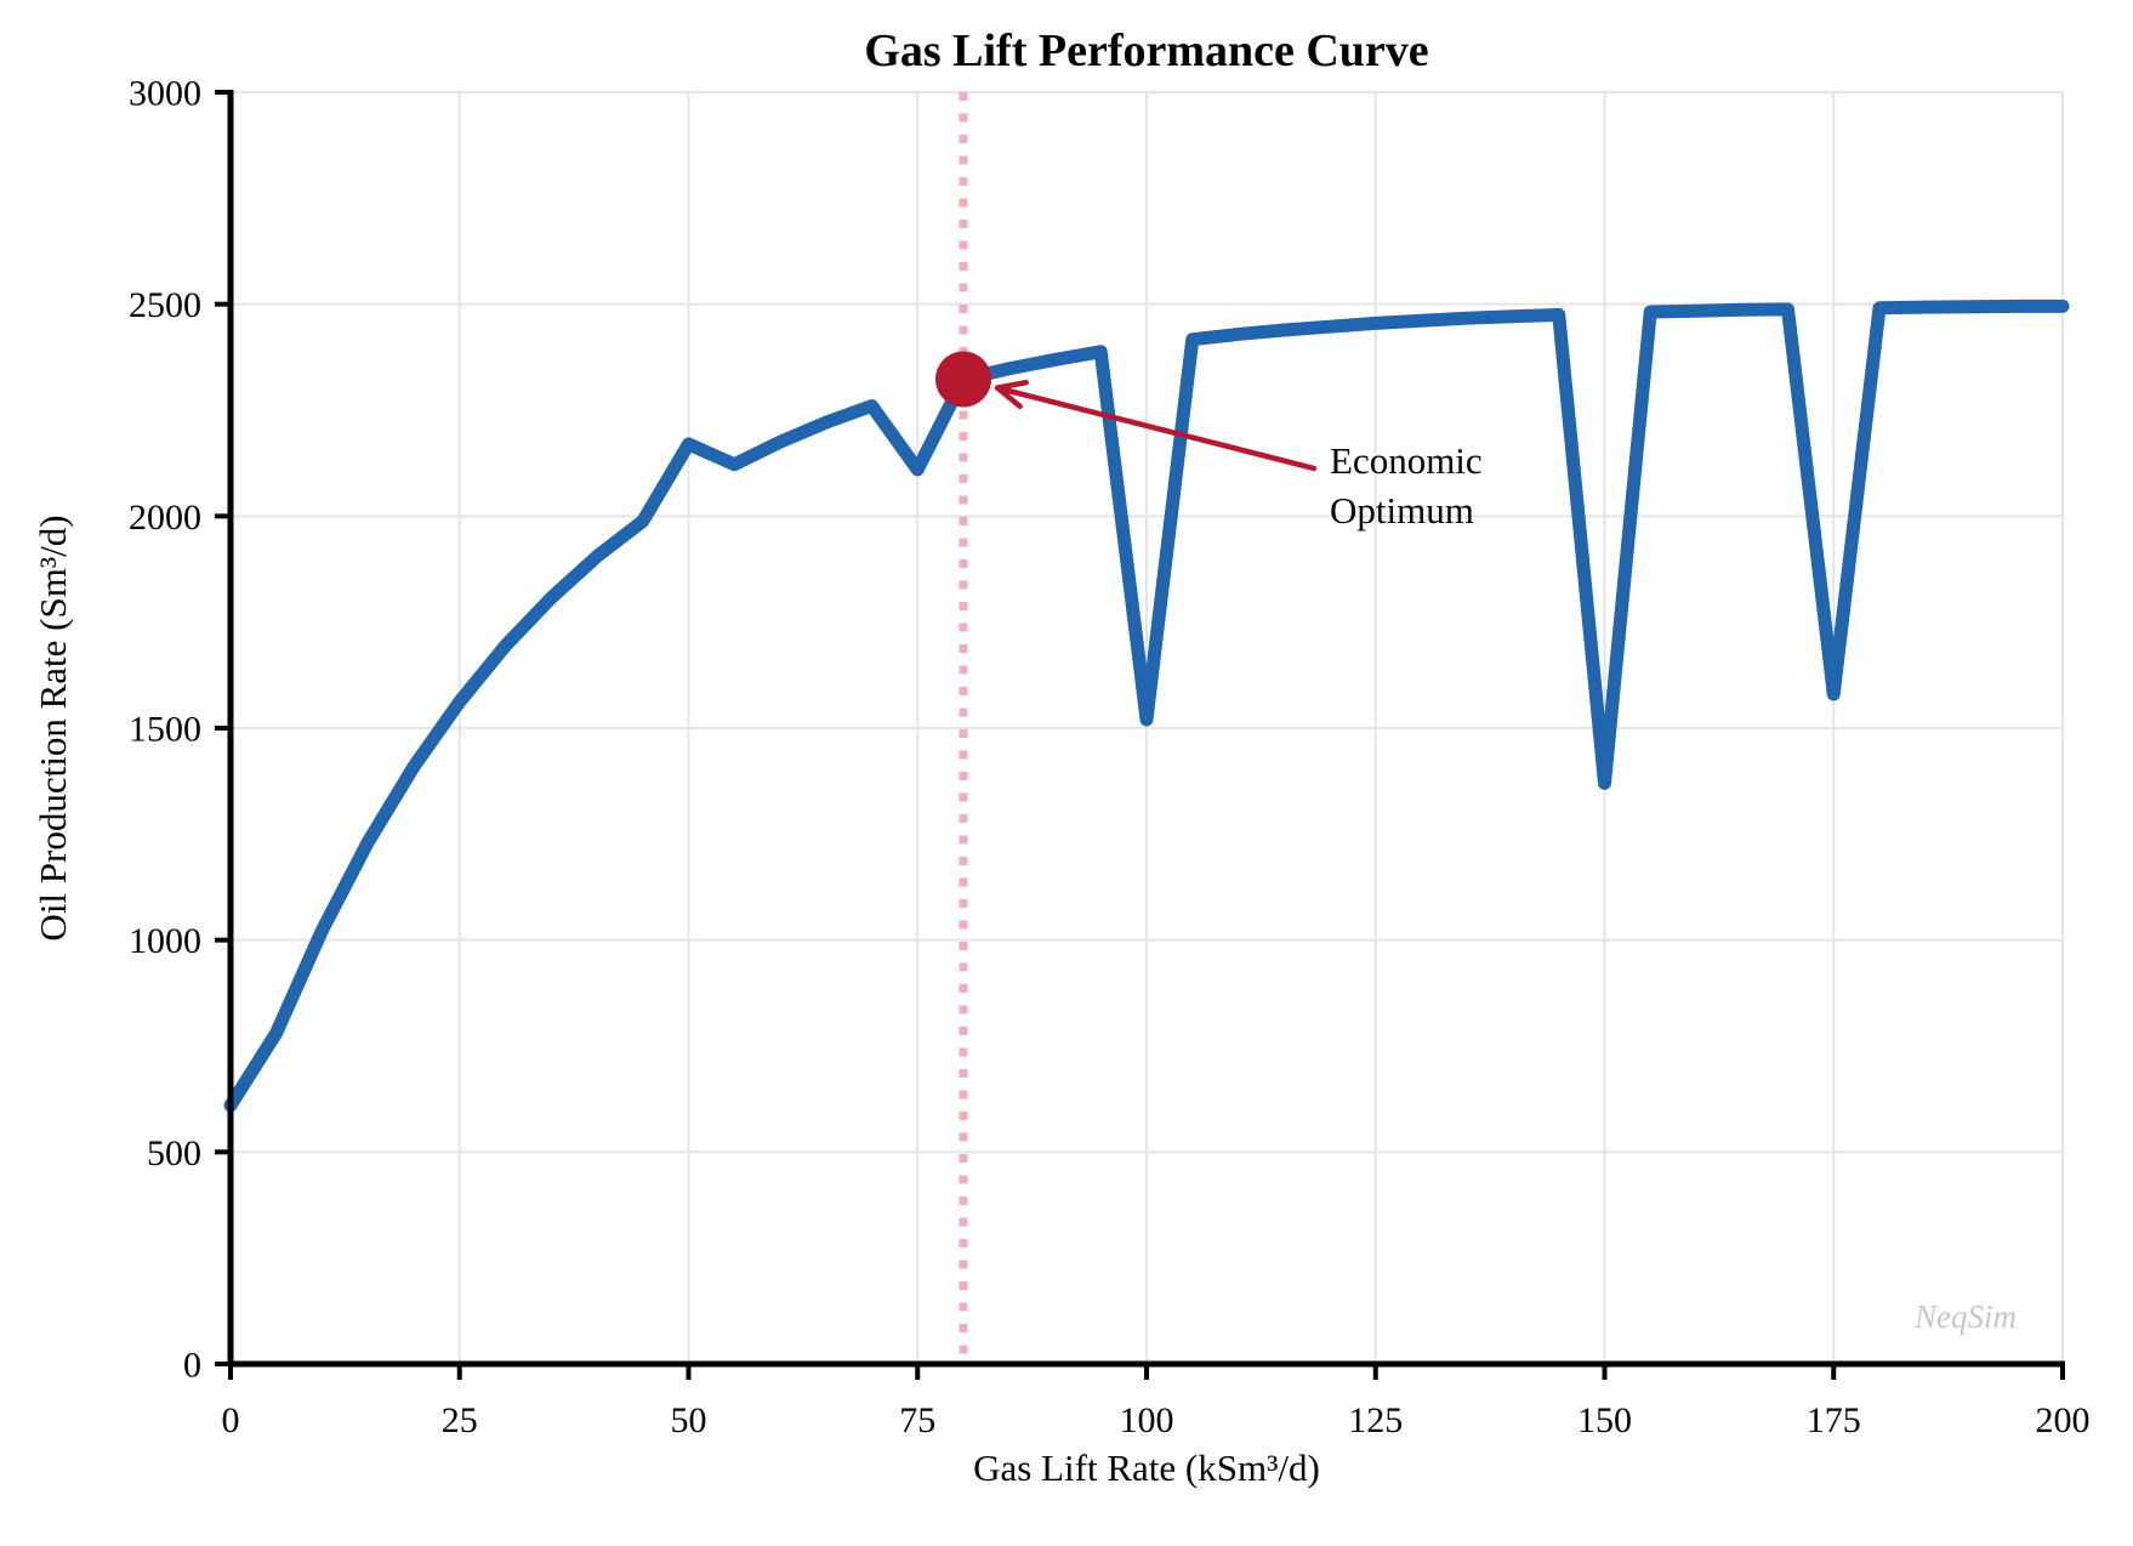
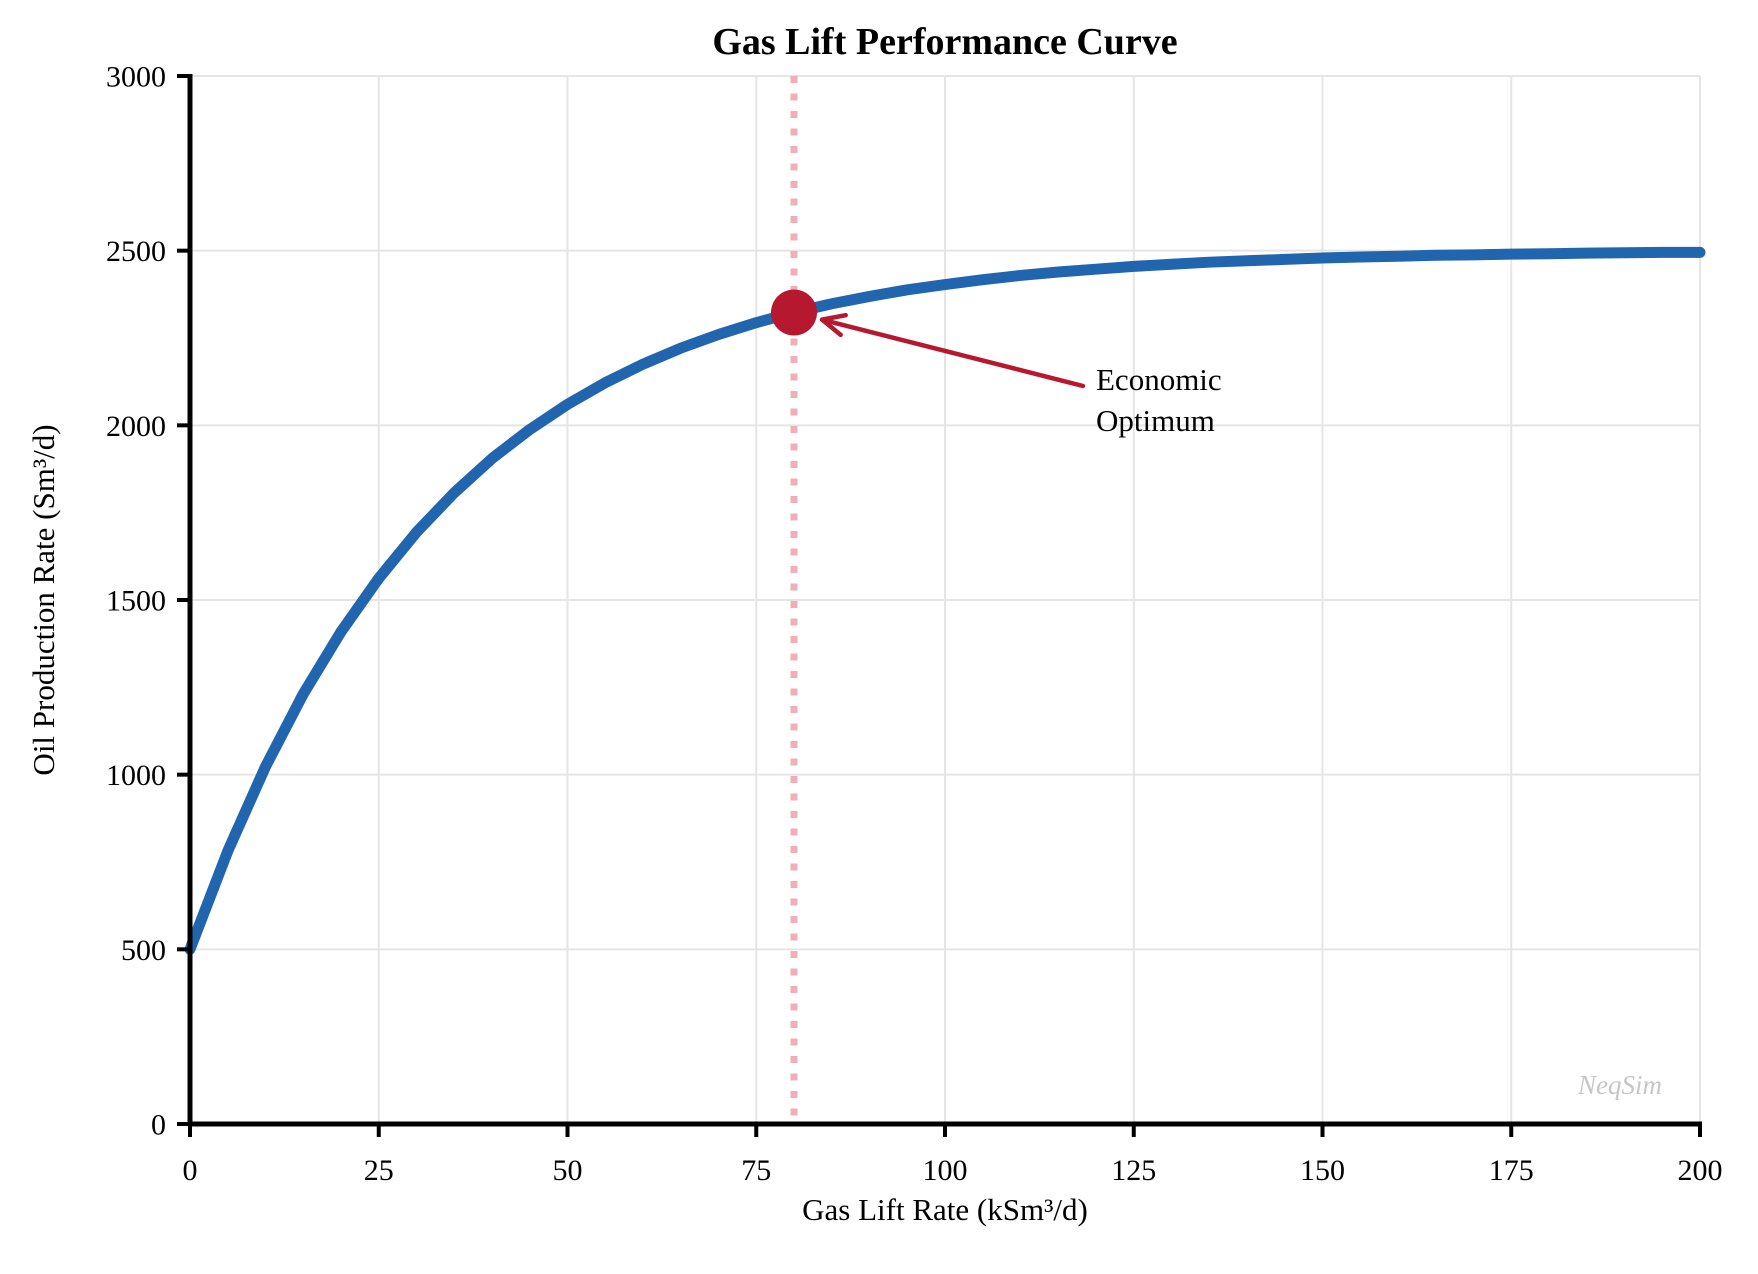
0: 610 -> 500
50: 2170 -> 2060
75: 2110 -> 2290
100: 1520 -> 2400
150: 1370 -> 2480
175: 1580 -> 2490
